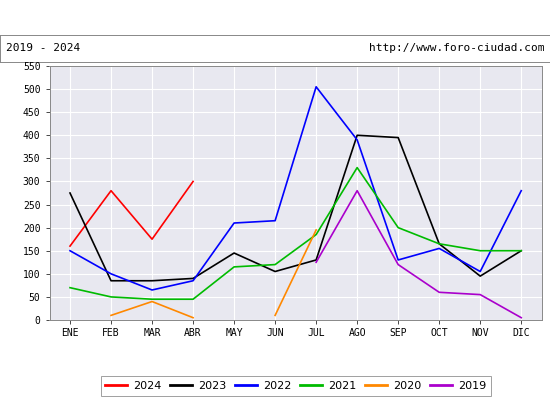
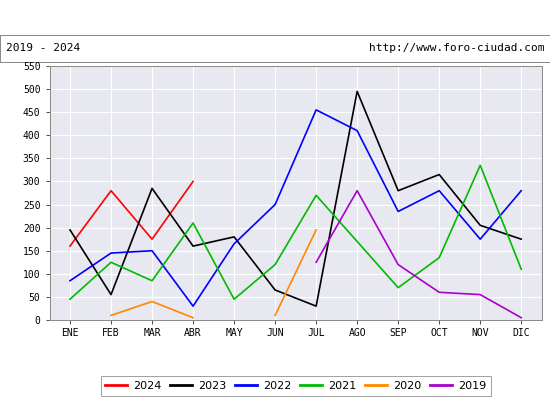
2023/ENE: 275 -> 195
2022/ENE: 150 -> 85
2021/ENE: 70 -> 45
2023/FEB: 85 -> 55
2022/FEB: 100 -> 145
2021/FEB: 50 -> 125
2023/MAR: 85 -> 285
2022/MAR: 65 -> 150
2021/MAR: 45 -> 85
2023/ABR: 90 -> 160
2022/ABR: 85 -> 30
2021/ABR: 45 -> 210
2023/MAY: 145 -> 180
2022/MAY: 210 -> 165
2021/MAY: 115 -> 45
2023/JUN: 105 -> 65
2022/JUN: 215 -> 250
2023/JUL: 130 -> 30
2022/JUL: 505 -> 455
2021/JUL: 185 -> 270
2023/AGO: 400 -> 495
2022/AGO: 390 -> 410
2021/AGO: 330 -> 170
2023/SEP: 395 -> 280
2022/SEP: 130 -> 235
2021/SEP: 200 -> 70
2023/OCT: 165 -> 315
2022/OCT: 155 -> 280
2021/OCT: 165 -> 135
2023/NOV: 95 -> 205
2022/NOV: 105 -> 175
2021/NOV: 150 -> 335
2023/DIC: 150 -> 175
2021/DIC: 150 -> 110
